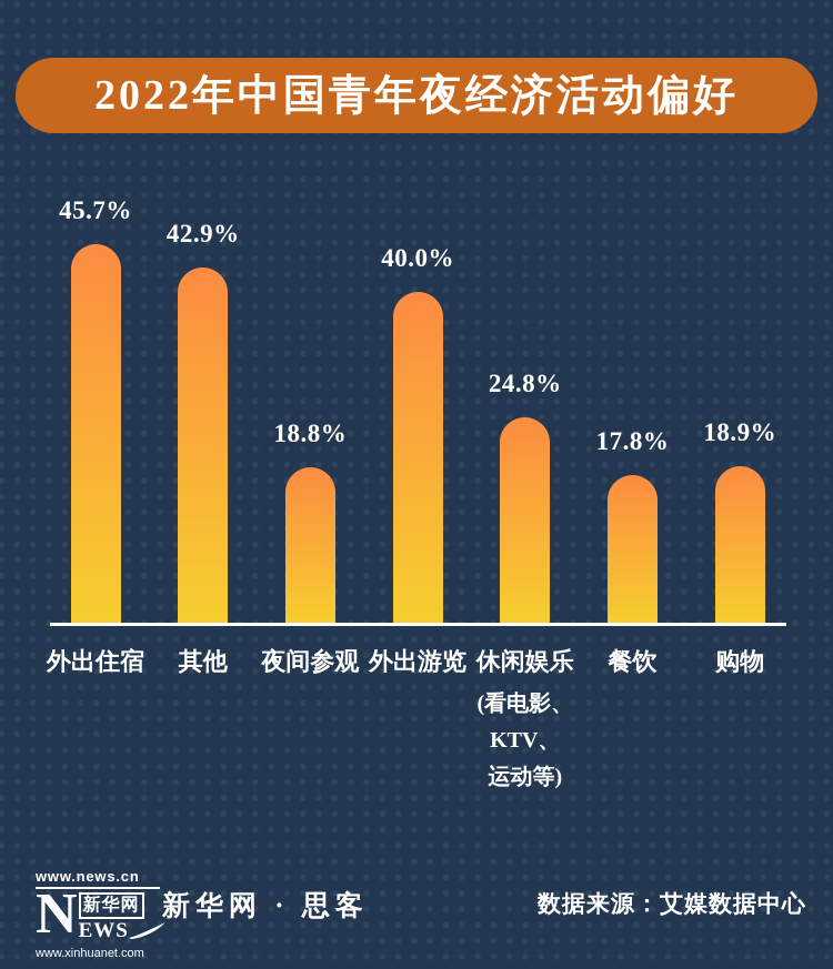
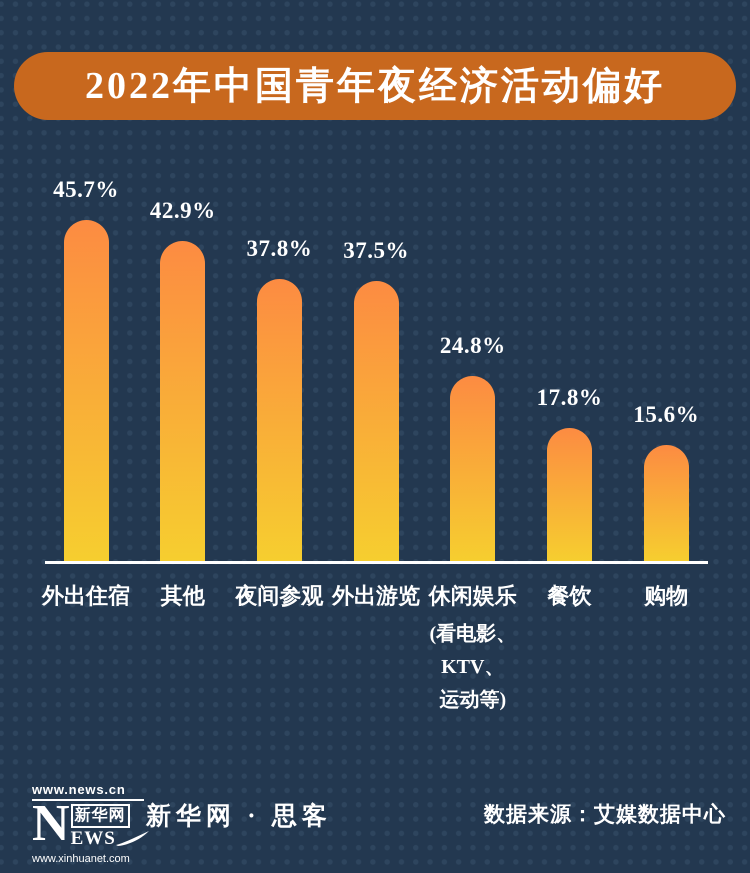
夜间参观: 18.8% -> 37.8%
外出游览: 40.0% -> 37.5%
购物: 18.9% -> 15.6%
